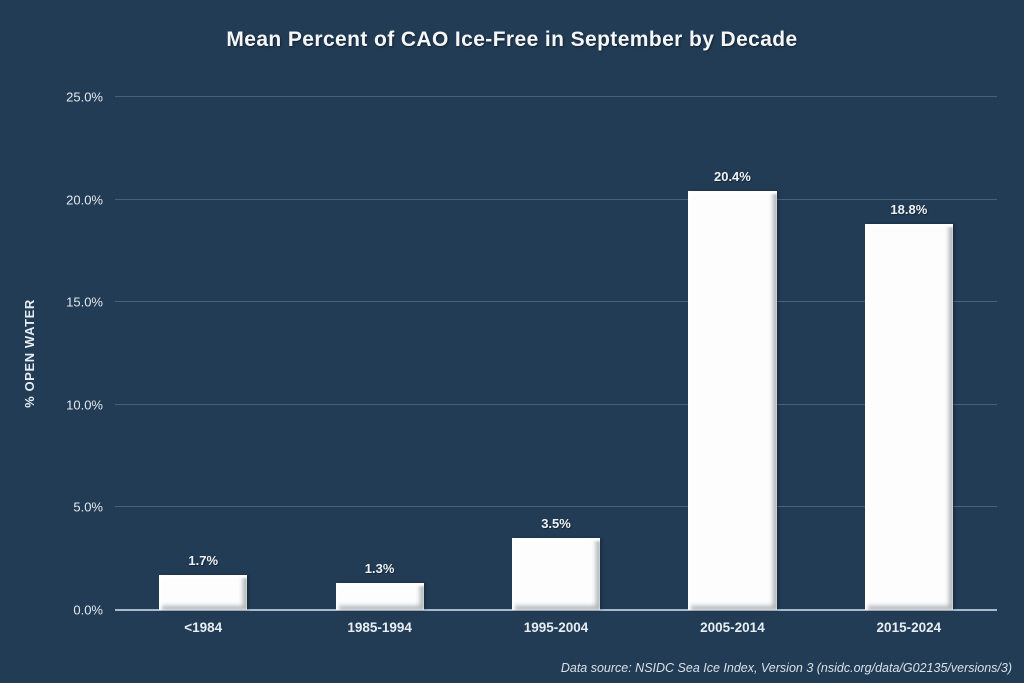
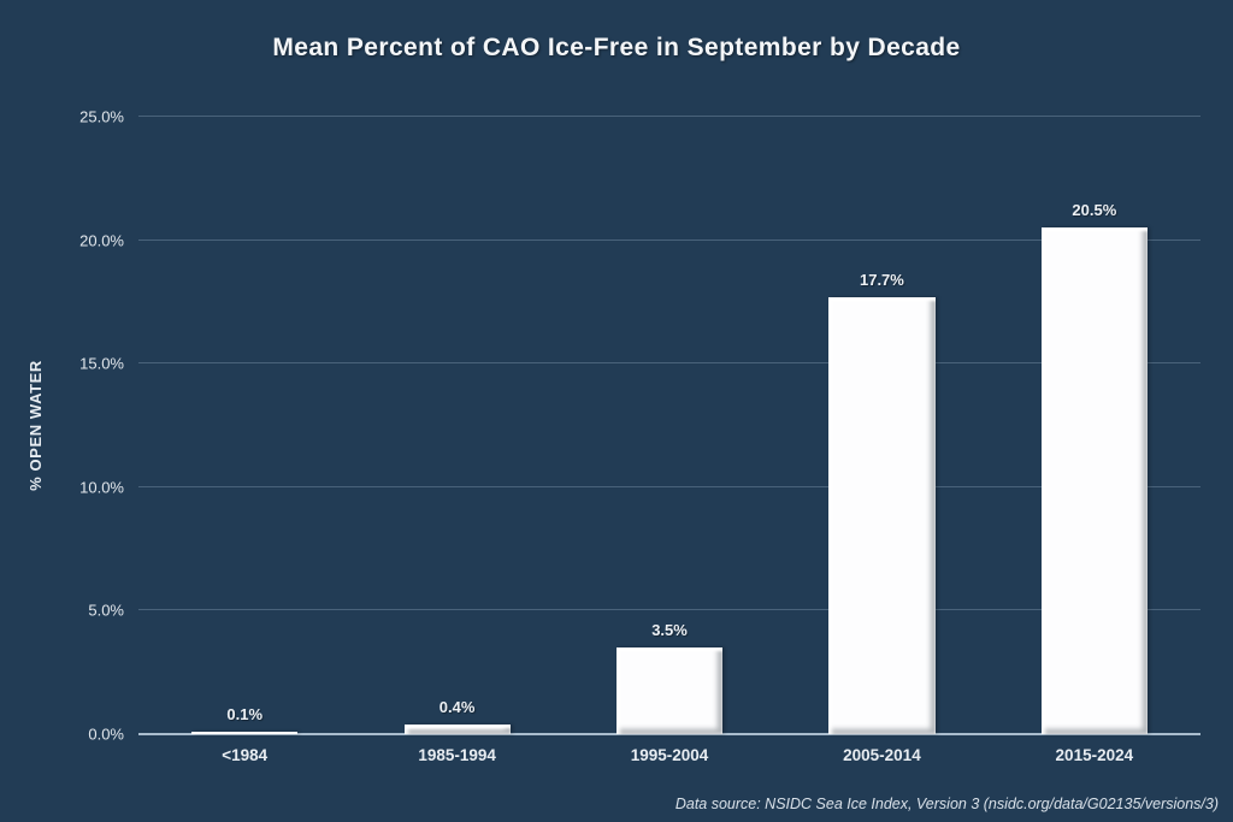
<1984: 1.7% -> 0.1%
1985-1994: 1.3% -> 0.4%
2005-2014: 20.4% -> 17.7%
2015-2024: 18.8% -> 20.5%
